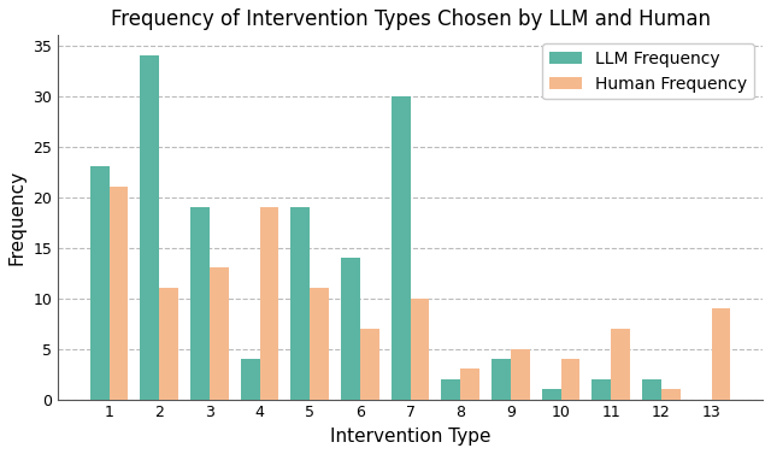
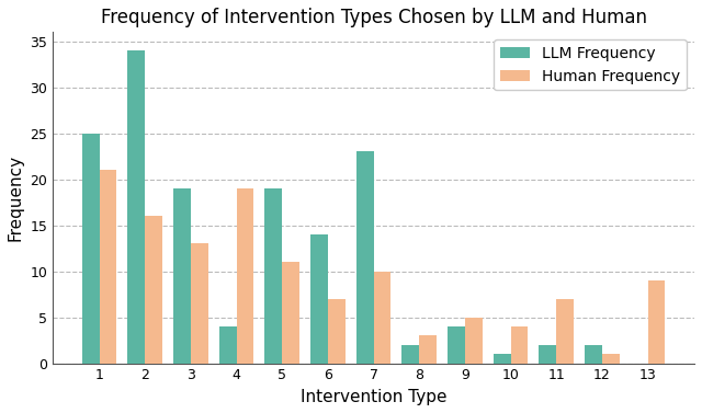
LLM Frequency/1: 23 -> 25
Human Frequency/2: 11 -> 16
LLM Frequency/7: 30 -> 23
